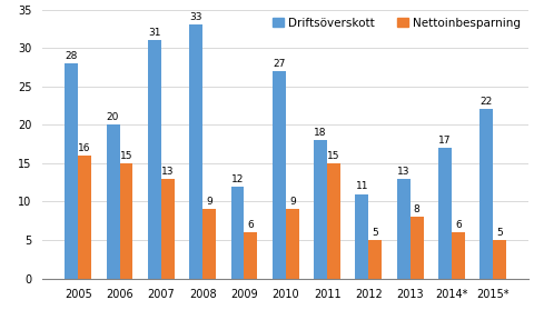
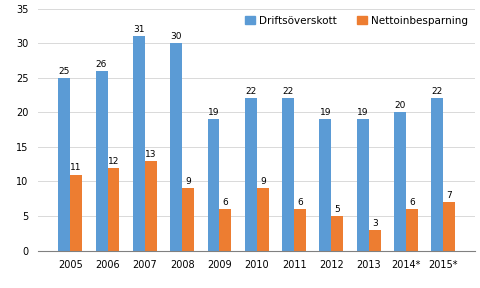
Driftsöverskott/2005: 28 -> 25
Nettoinbesparning/2005: 16 -> 11
Driftsöverskott/2006: 20 -> 26
Nettoinbesparning/2006: 15 -> 12
Driftsöverskott/2008: 33 -> 30
Driftsöverskott/2009: 12 -> 19
Driftsöverskott/2010: 27 -> 22
Driftsöverskott/2011: 18 -> 22
Nettoinbesparning/2011: 15 -> 6
Driftsöverskott/2012: 11 -> 19
Driftsöverskott/2013: 13 -> 19
Nettoinbesparning/2013: 8 -> 3
Driftsöverskott/2014*: 17 -> 20
Nettoinbesparning/2015*: 5 -> 7
